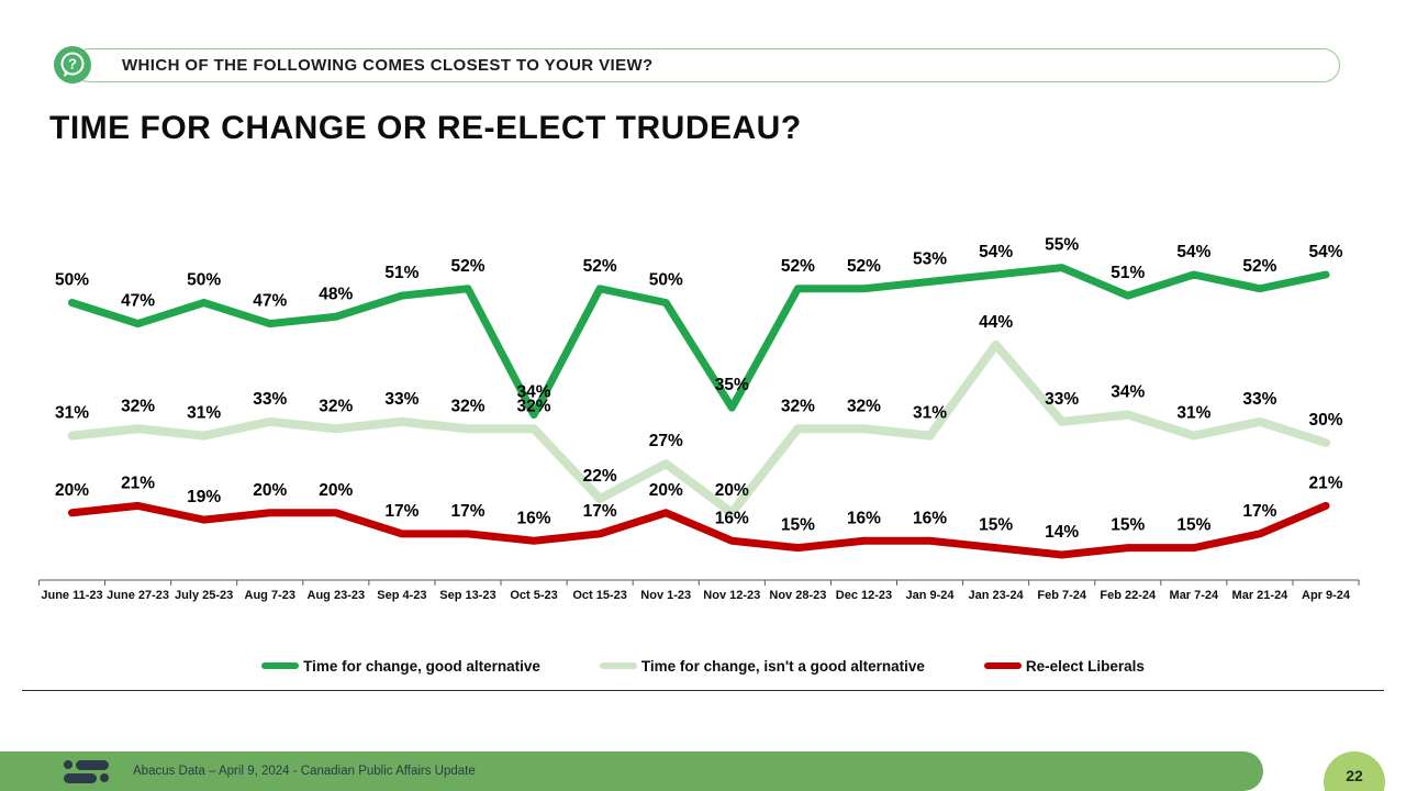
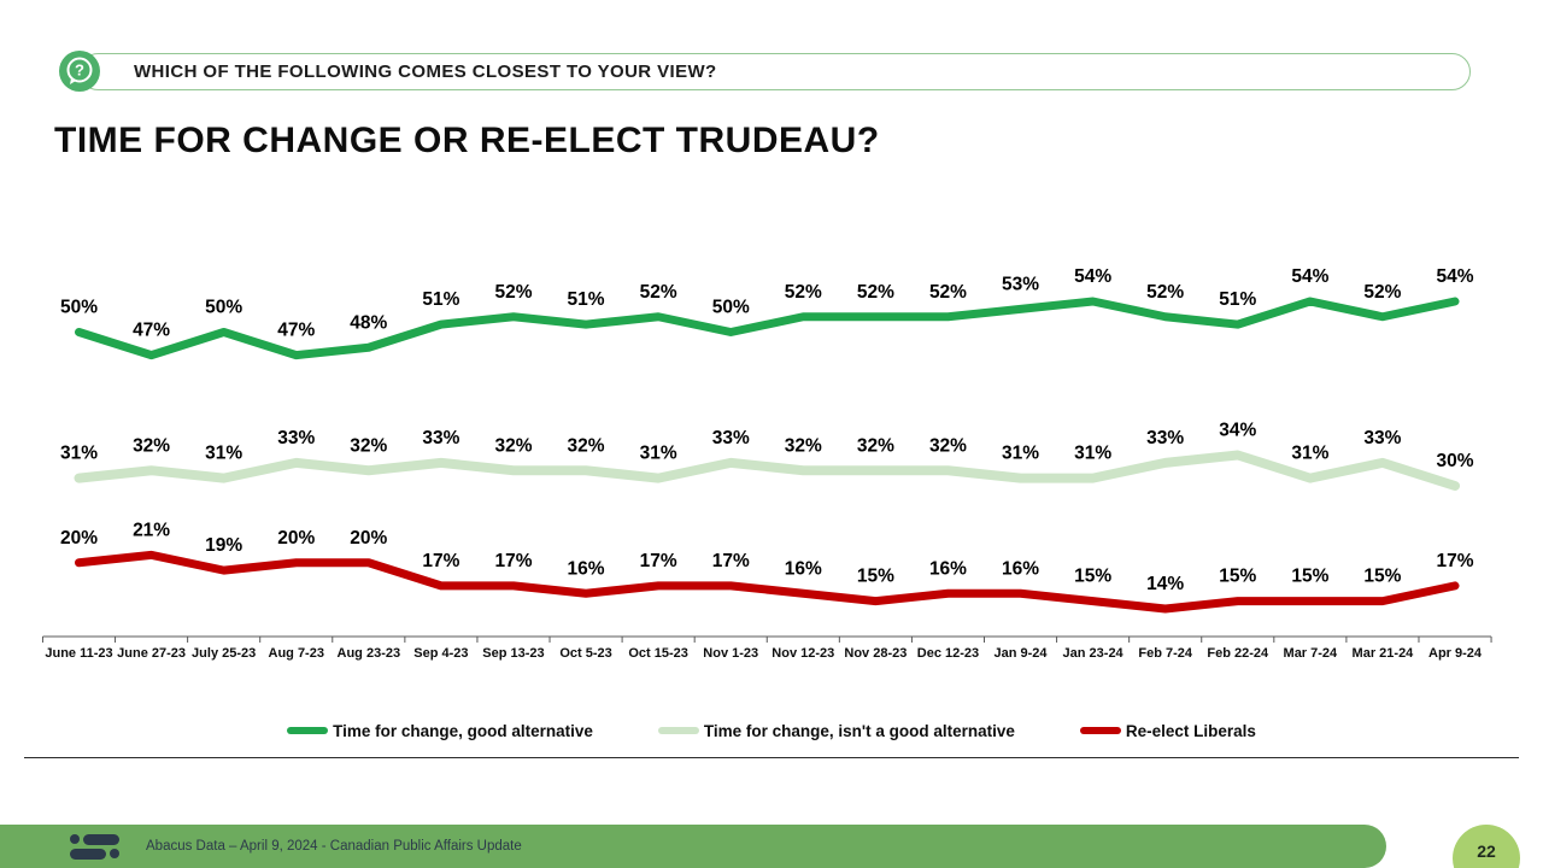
Time for change, good alternative/Oct 5-23: 34% -> 51%
Time for change, isn't a good alternative/Oct 15-23: 22% -> 31%
Time for change, isn't a good alternative/Nov 1-23: 27% -> 33%
Re-elect Liberals/Nov 1-23: 20% -> 17%
Time for change, good alternative/Nov 12-23: 35% -> 52%
Time for change, isn't a good alternative/Nov 12-23: 20% -> 32%
Time for change, isn't a good alternative/Jan 23-24: 44% -> 31%
Time for change, good alternative/Feb 7-24: 55% -> 52%
Re-elect Liberals/Mar 21-24: 17% -> 15%
Re-elect Liberals/Apr 9-24: 21% -> 17%
